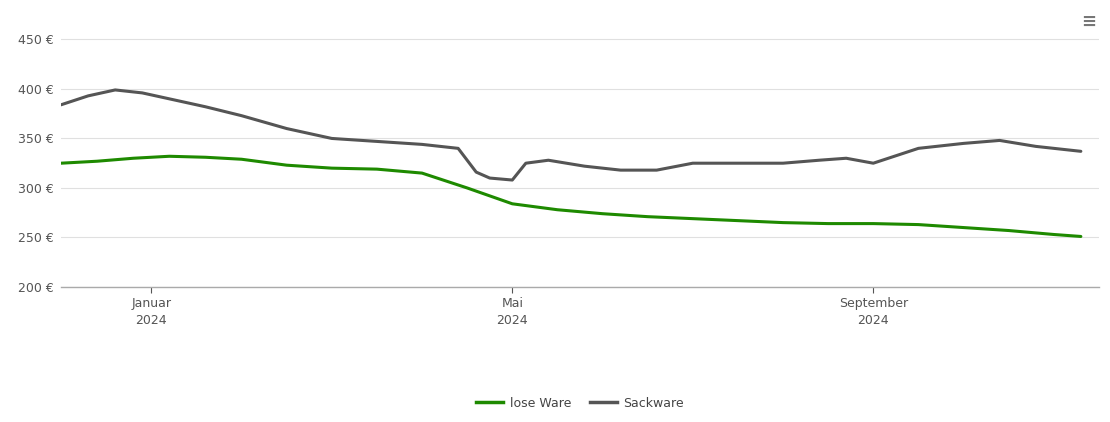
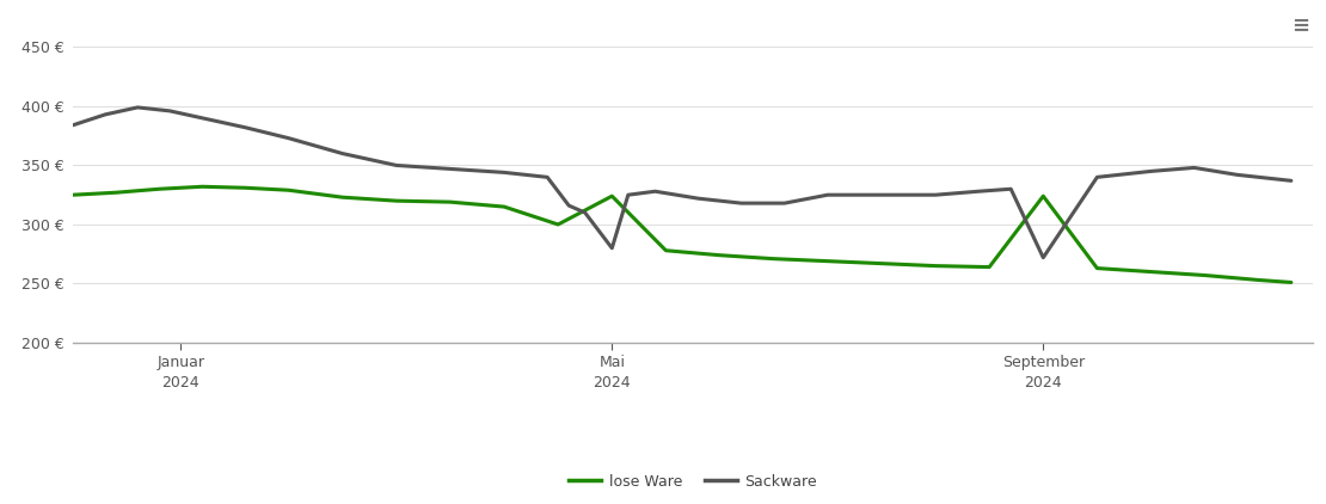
lose Ware/Mai 2024: 284 € -> 324 €
Sackware/Mai 2024: 308 € -> 280 €
lose Ware/September 2024: 264 € -> 324 €
Sackware/September 2024: 325 € -> 272 €
